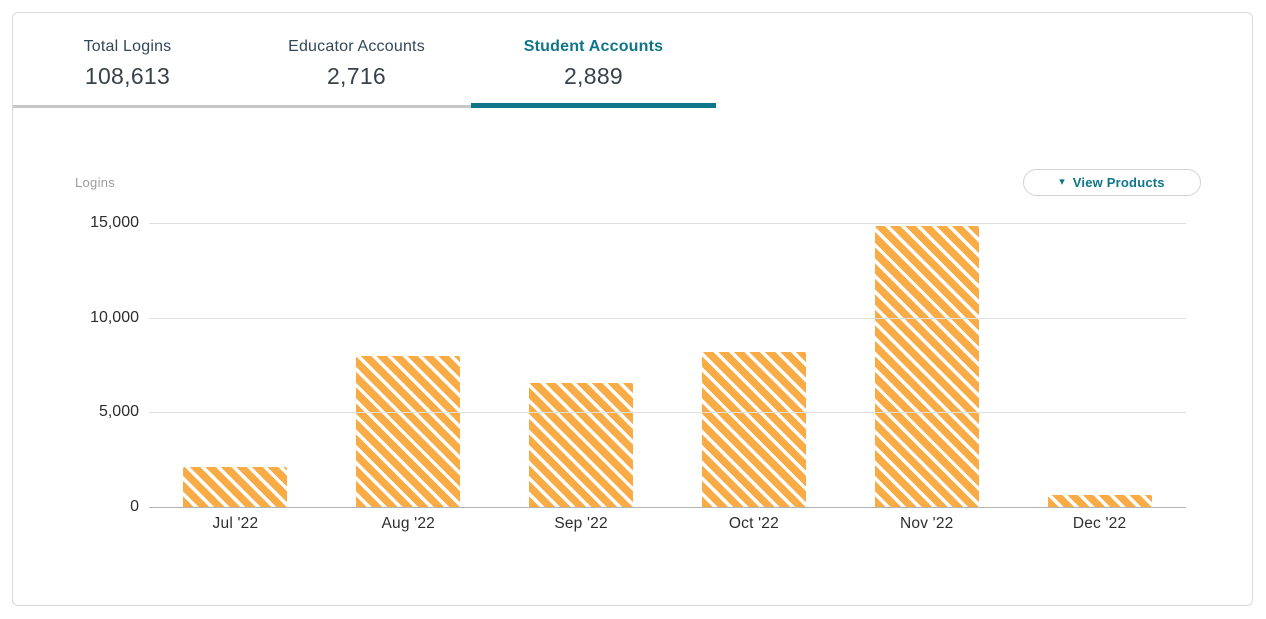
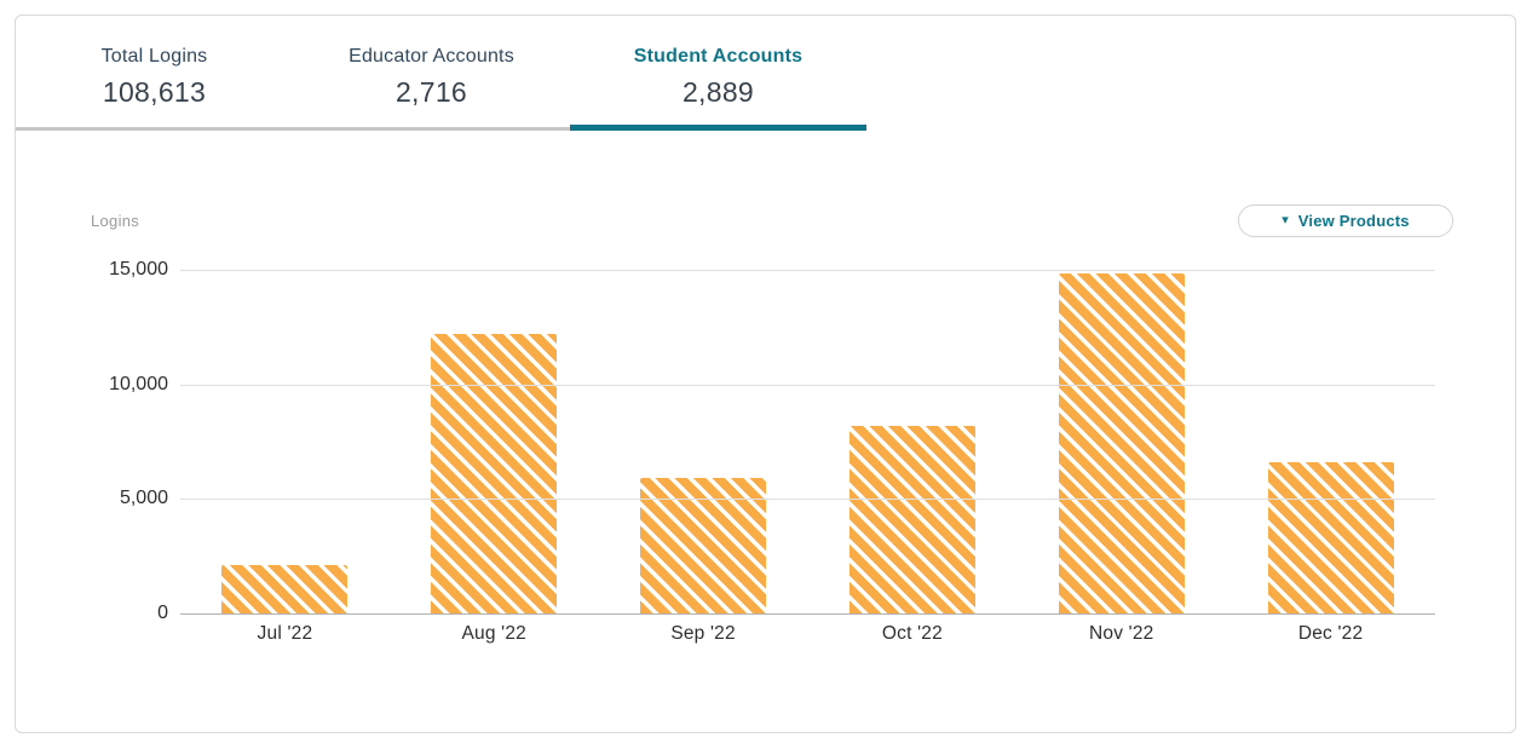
Aug '22: 8000 -> 12200
Sep '22: 6600 -> 5900
Dec '22: 600 -> 6600
